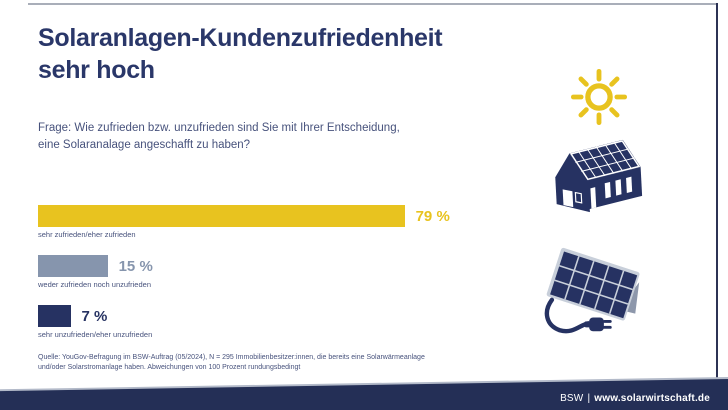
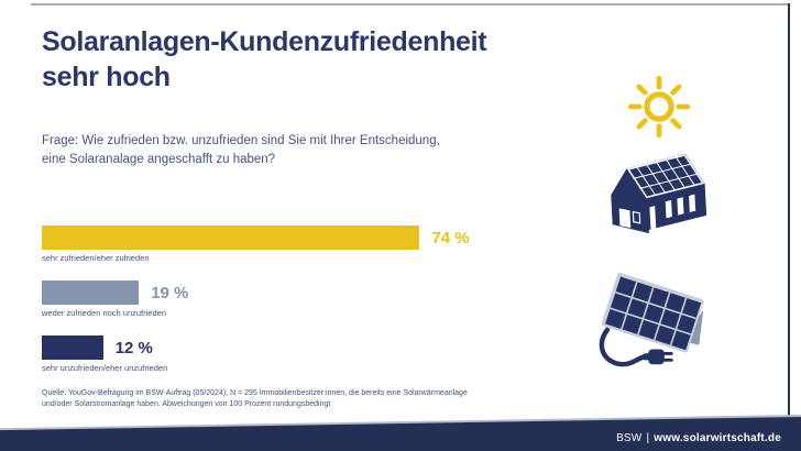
sehr zufrieden/eher zufrieden: 79 -> 74
weder zufrieden noch unzufrieden: 15 -> 19
sehr unzufrieden/eher unzufrieden: 7 -> 12
